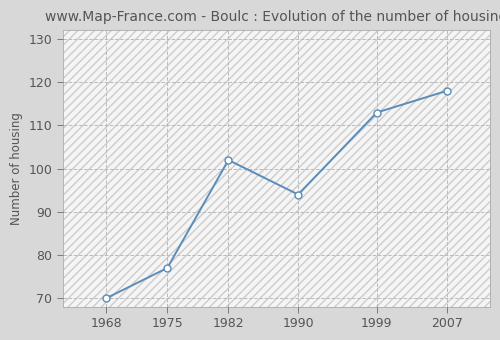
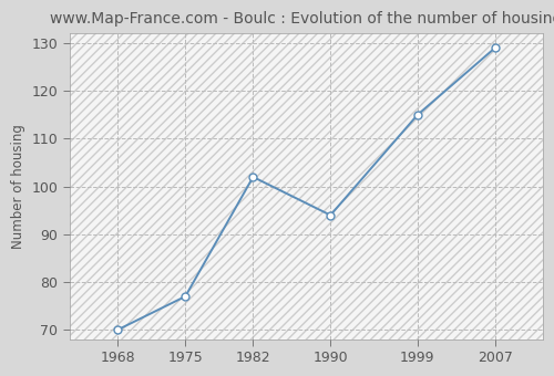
1999: 113 -> 115
2007: 118 -> 129
